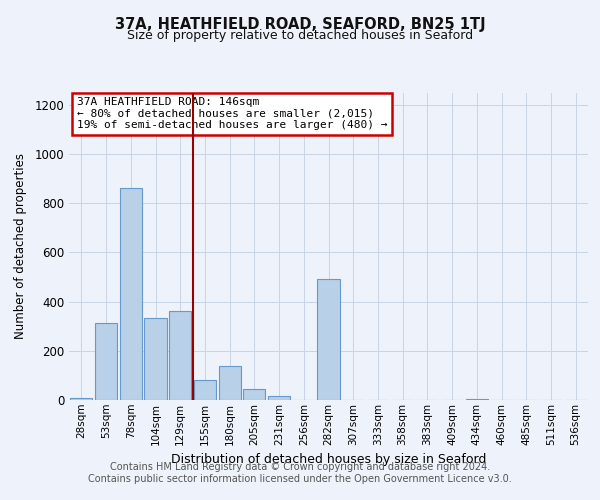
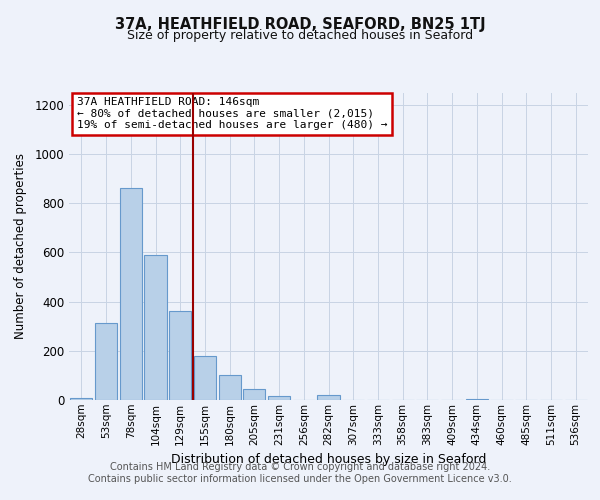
104sqm: 335 -> 590
155sqm: 80 -> 180
180sqm: 140 -> 100
282sqm: 490 -> 20
